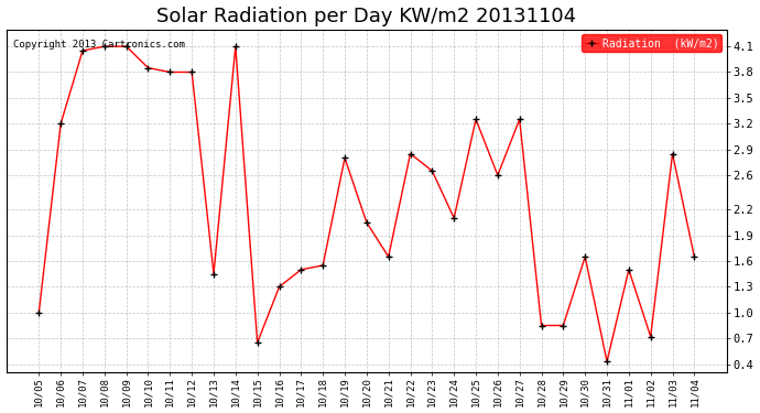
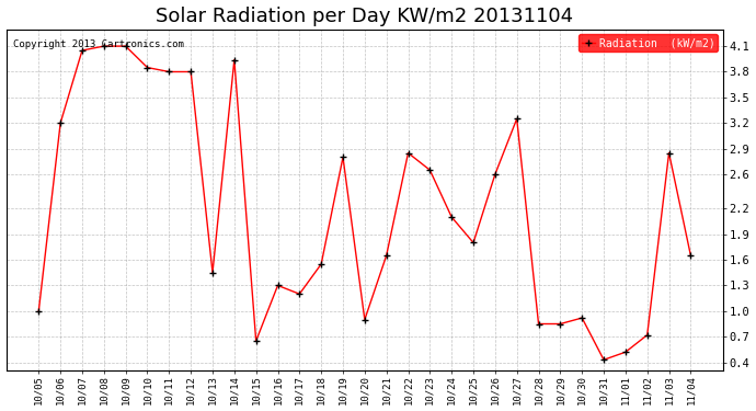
10/14: 4.10 -> 3.94
10/17: 1.50 -> 1.20
10/20: 2.05 -> 0.90
10/25: 3.25 -> 1.80
10/30: 1.65 -> 0.92
11/01: 1.50 -> 0.52
